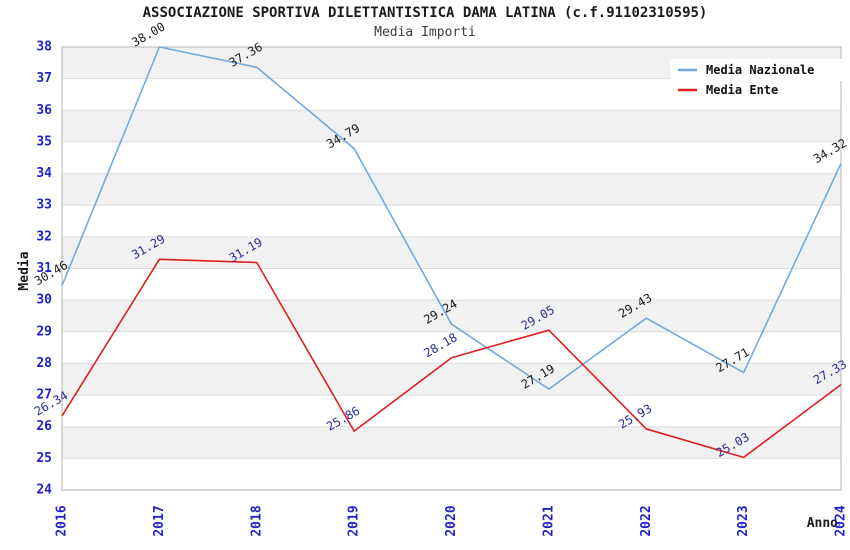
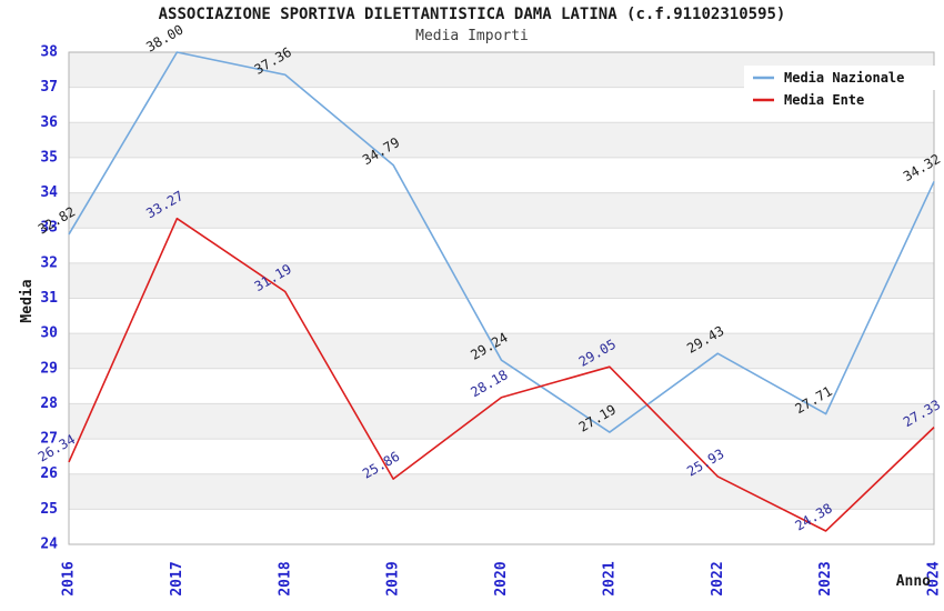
Media Nazionale/2016: 30.46 -> 32.82
Media Ente/2017: 31.29 -> 33.27
Media Ente/2023: 25.03 -> 24.38
